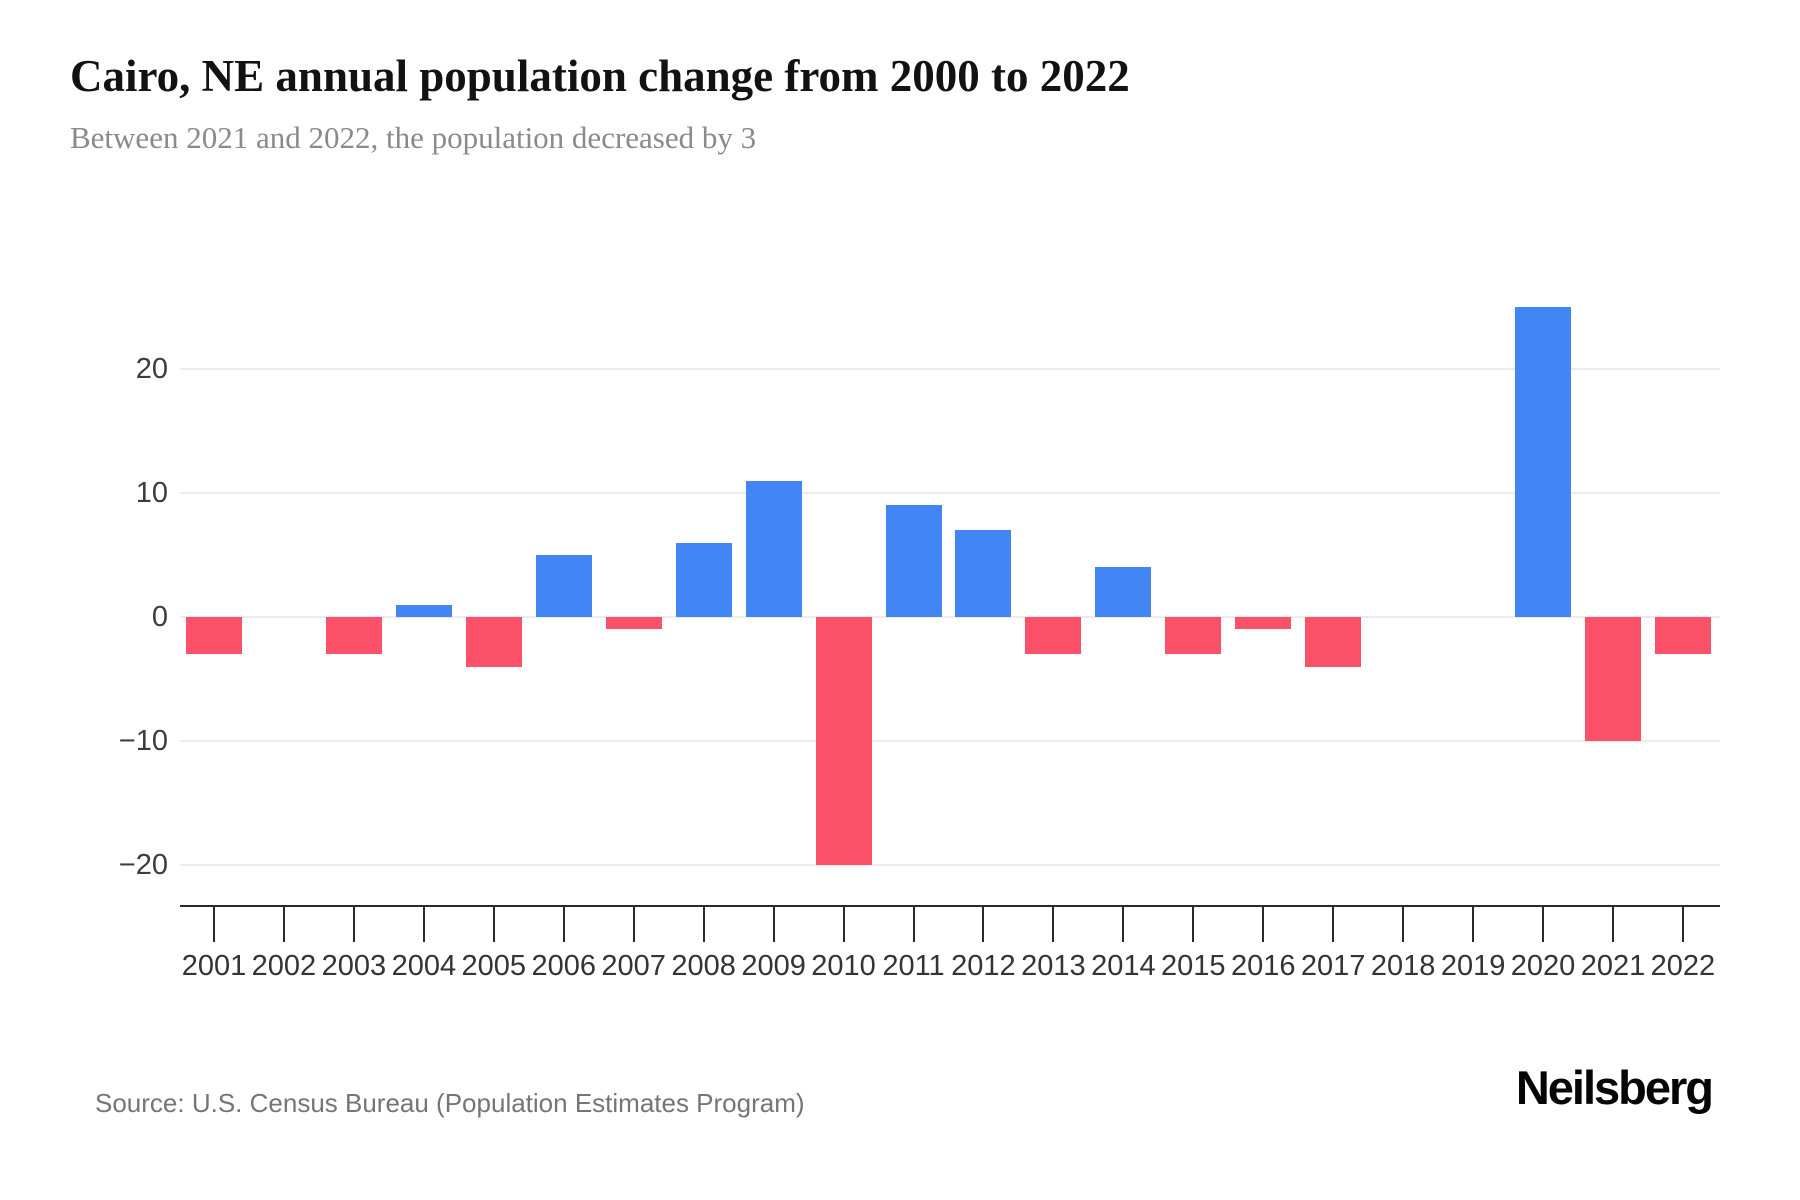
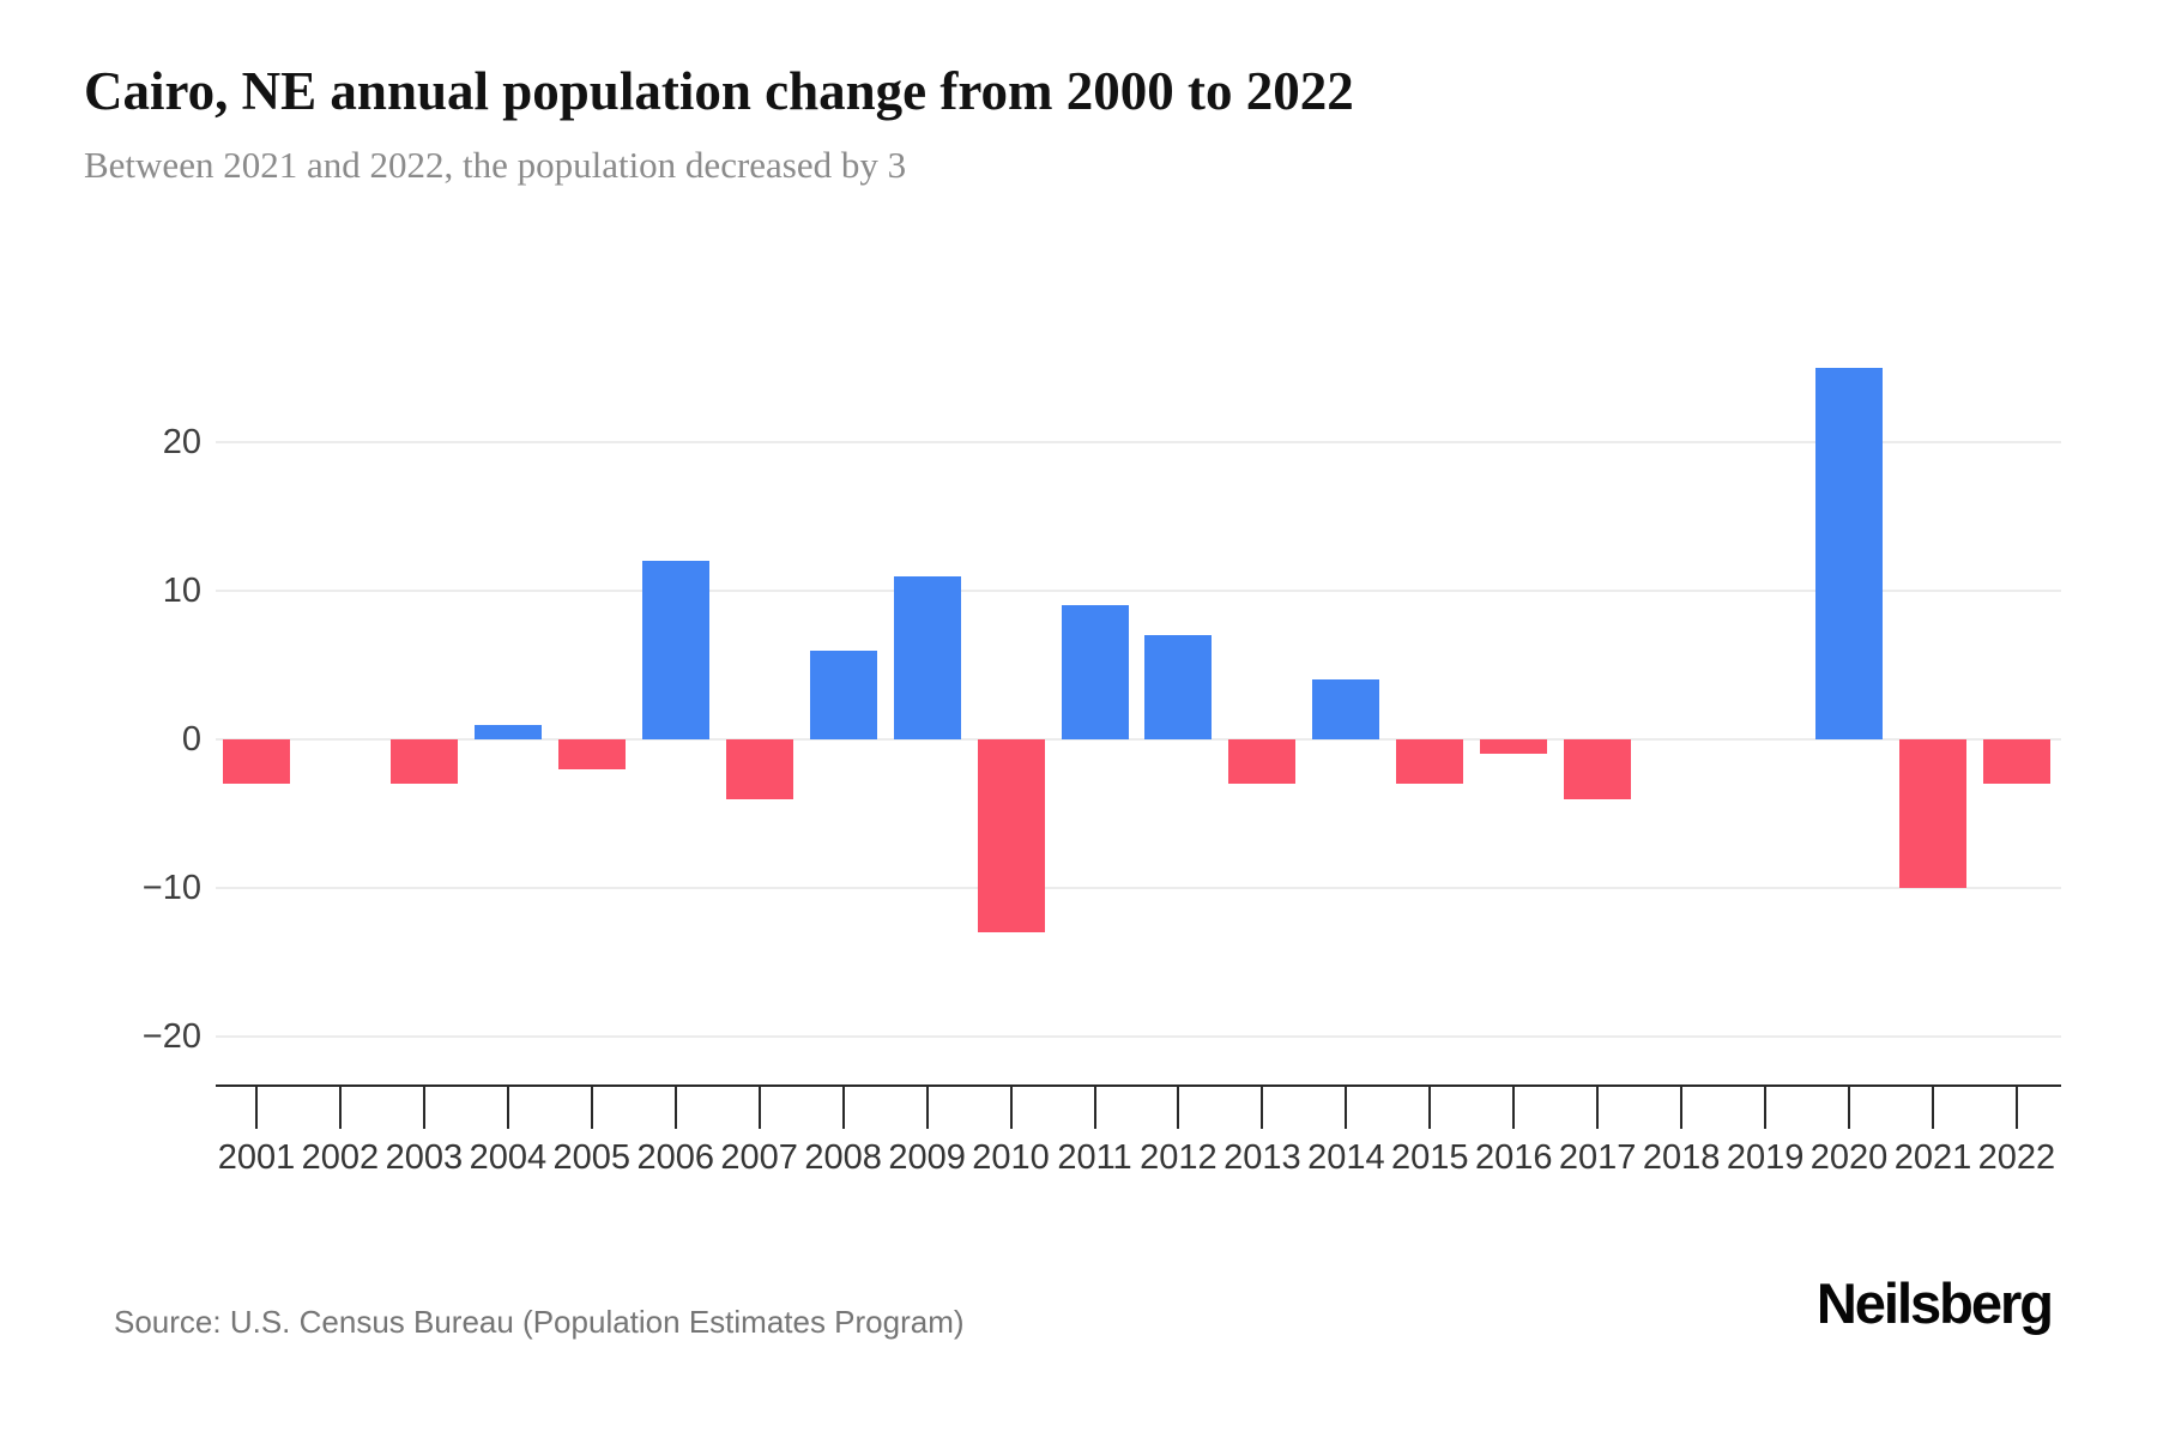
2005: -4 -> -2
2006: 5 -> 12
2007: -1 -> -4
2010: -20 -> -13
